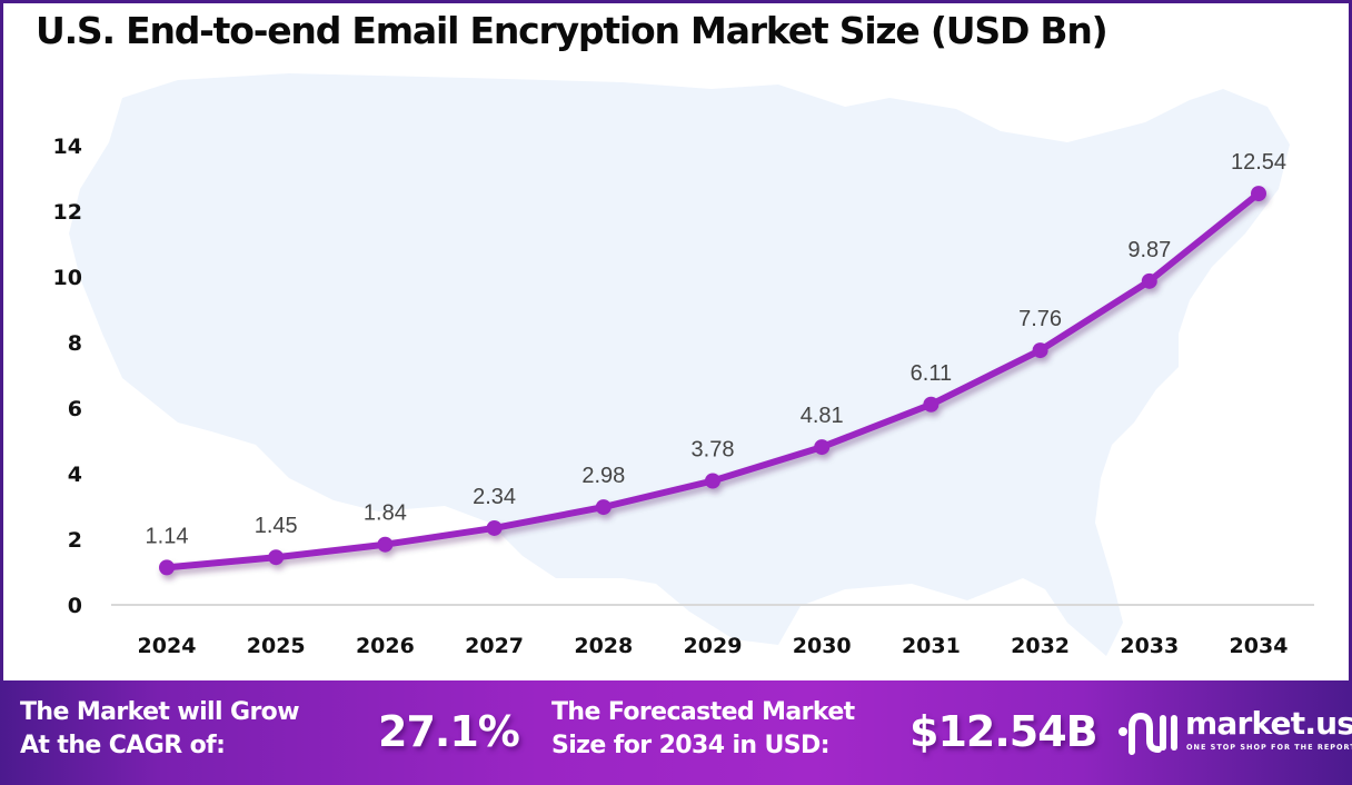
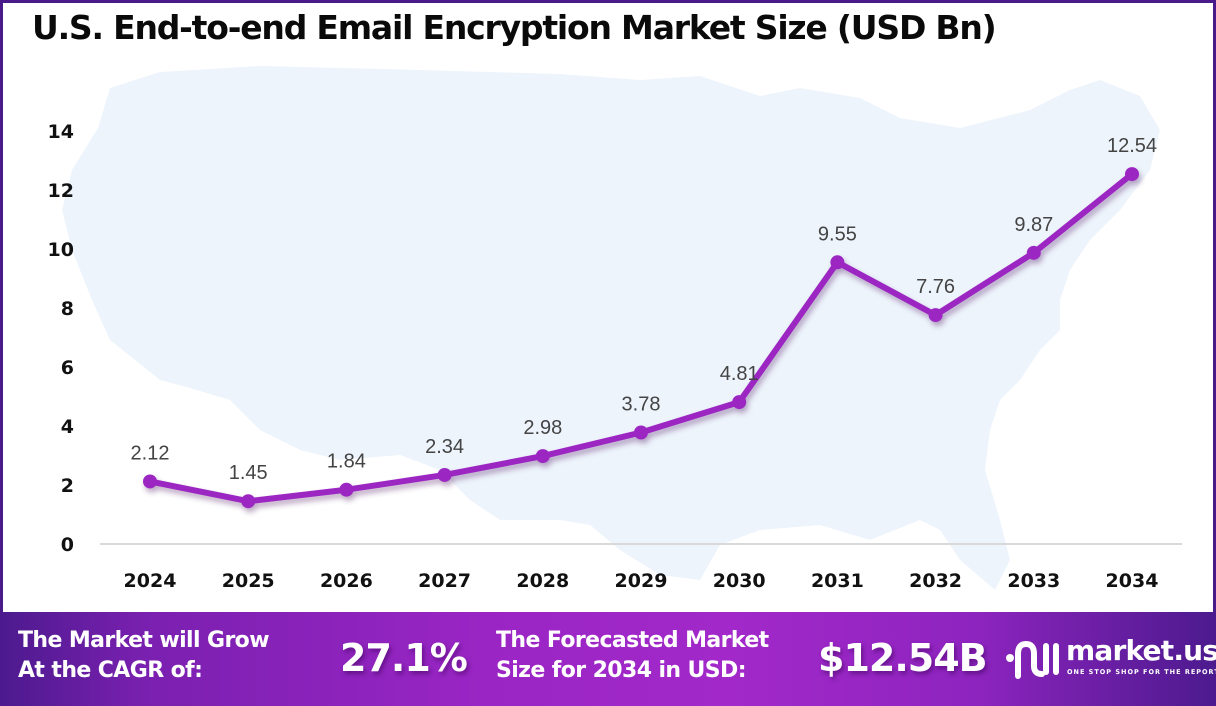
2024: 1.14 -> 2.12
2031: 6.11 -> 9.55
